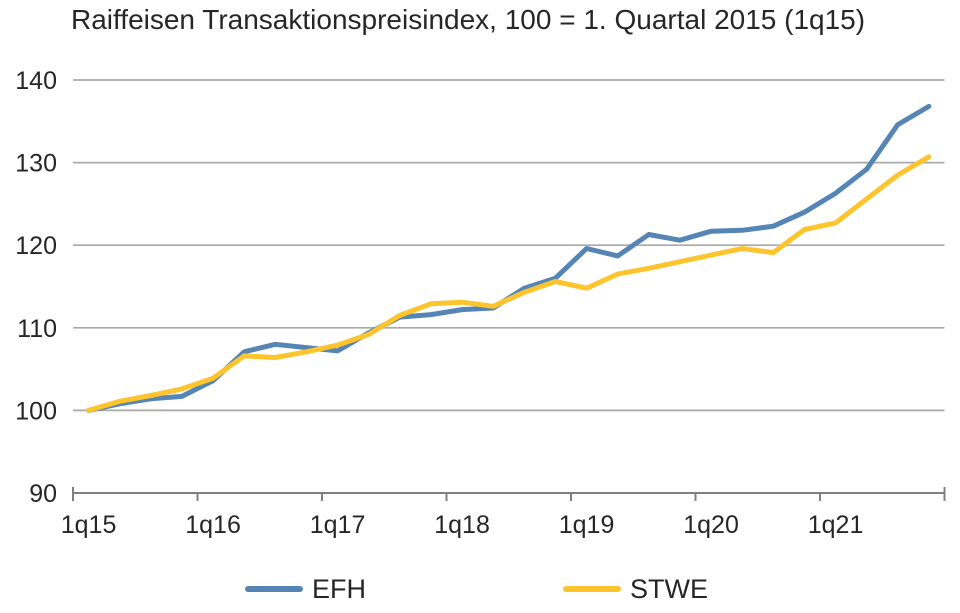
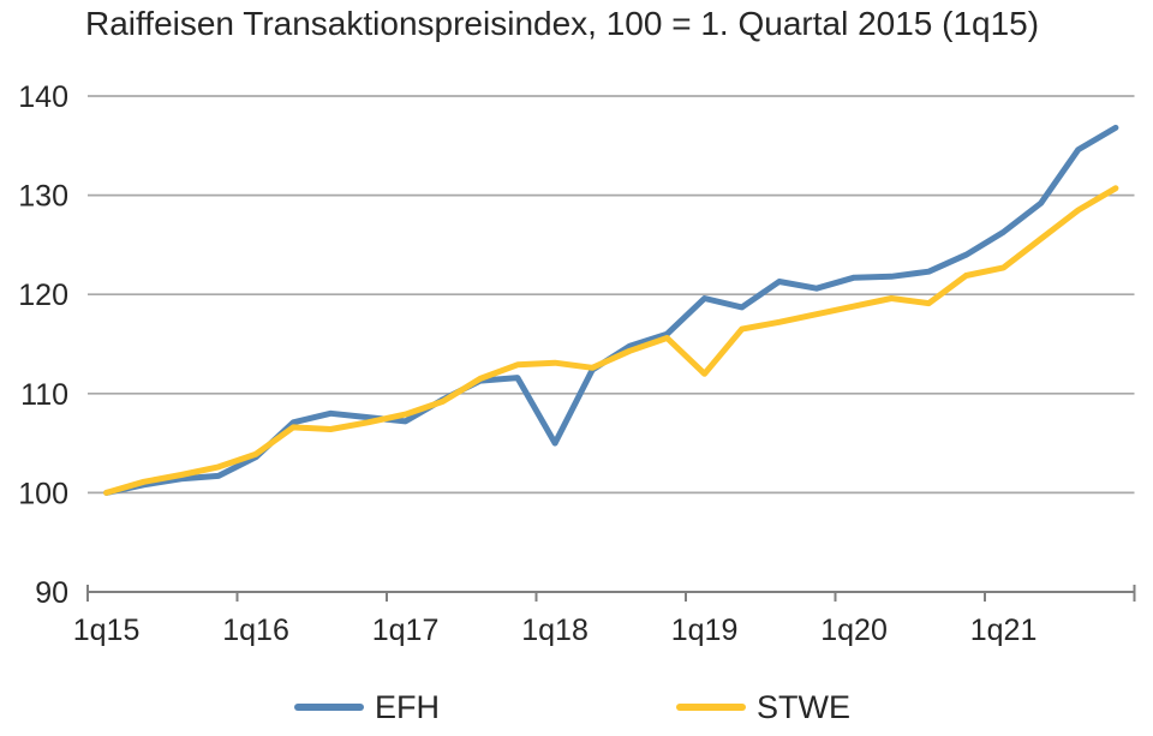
EFH/1q18: 112 -> 105
STWE/1q19: 115 -> 112
